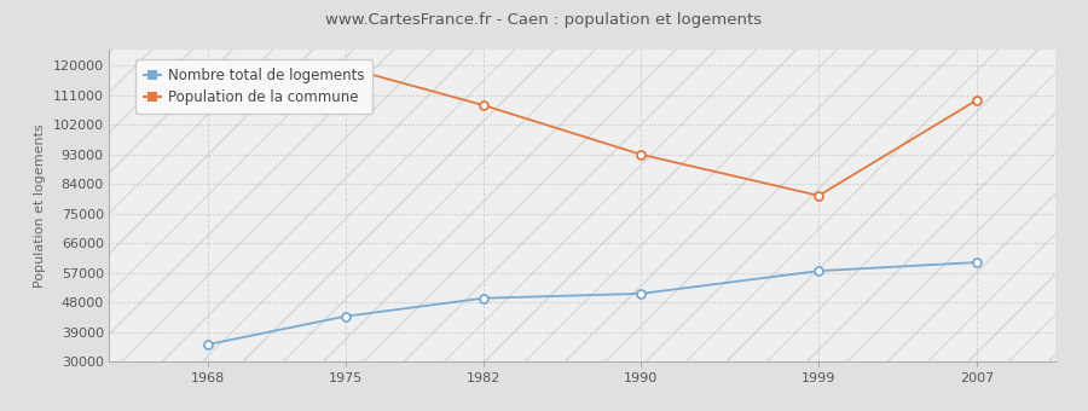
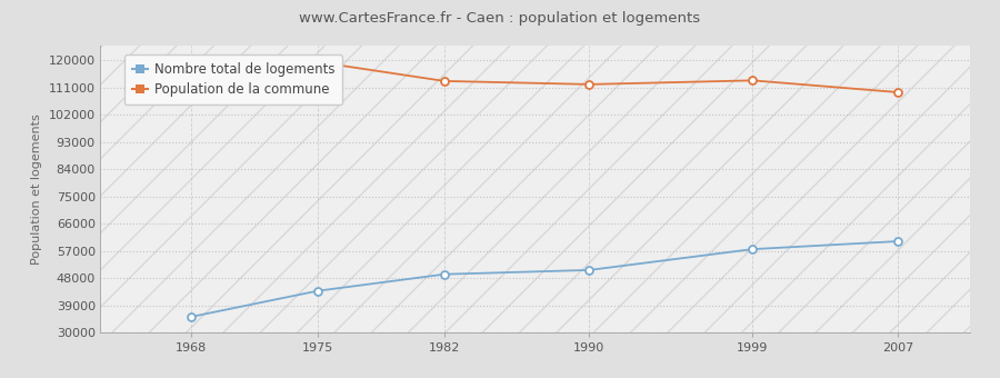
Population de la commune/1982: 108000 -> 113200
Population de la commune/1990: 93000 -> 112100
Population de la commune/1999: 80500 -> 113400
